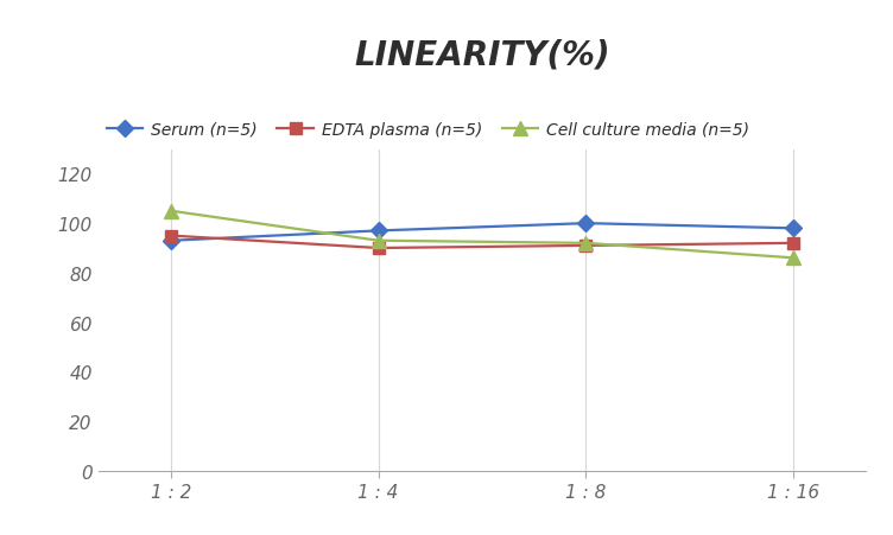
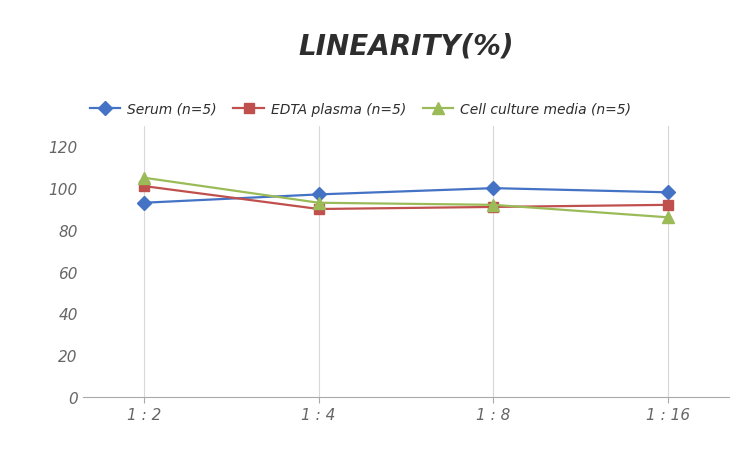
EDTA plasma (n=5)/1 : 2: 95 -> 101
